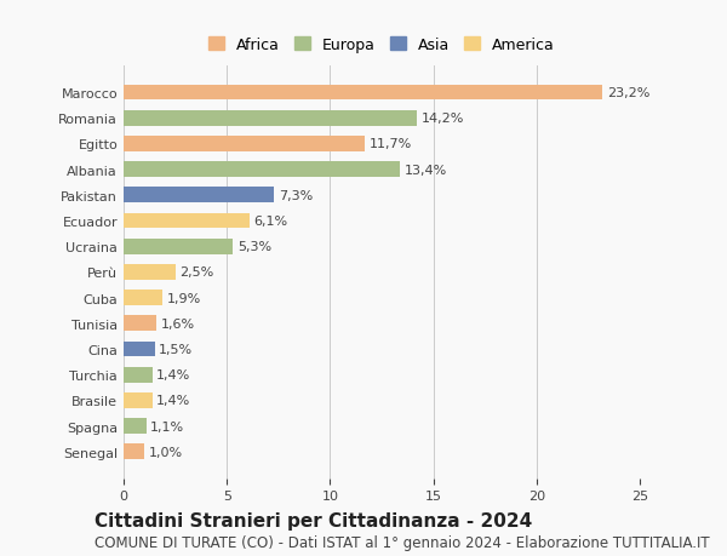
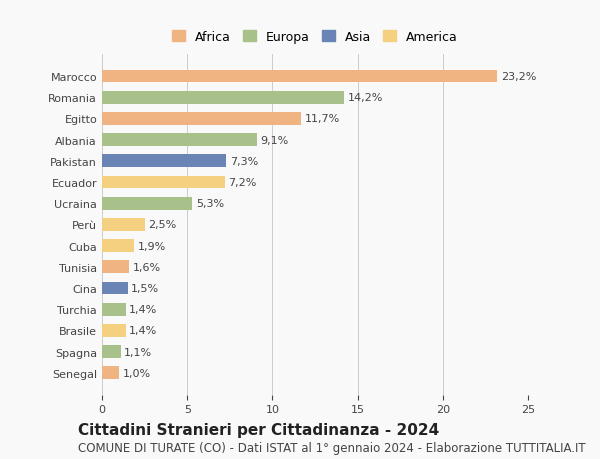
Albania: 13,4% -> 9,1%
Ecuador: 6,1% -> 7,2%
